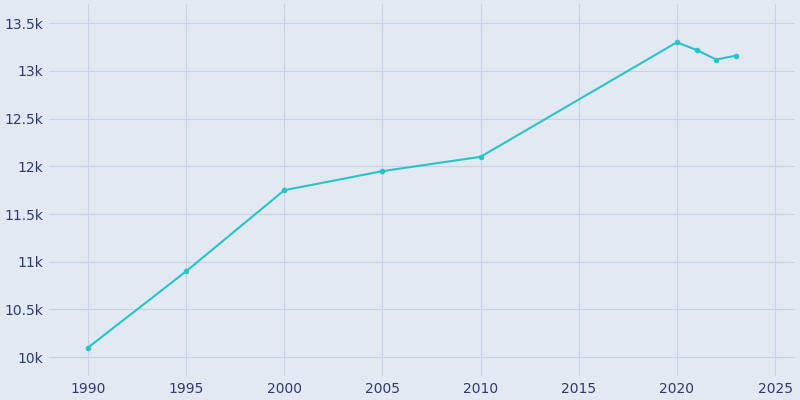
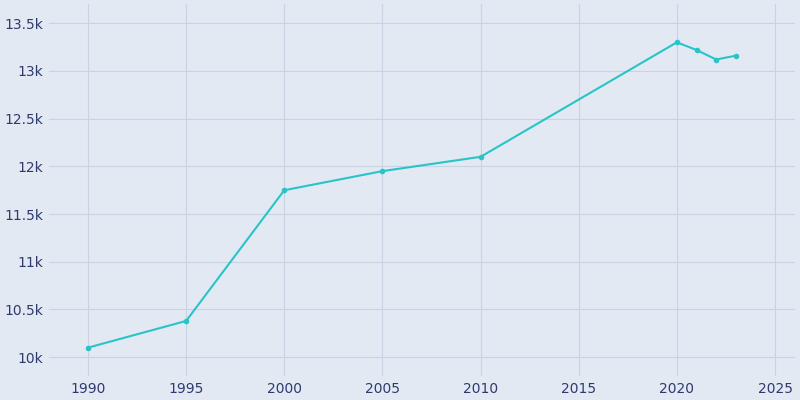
1995: 10.90k -> 10.38k
